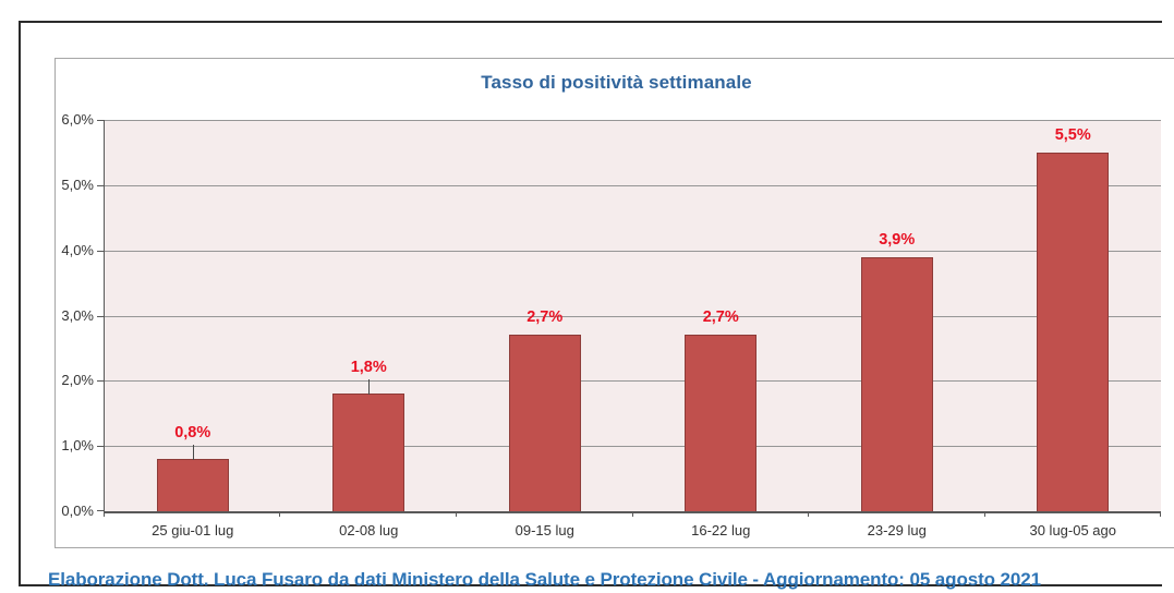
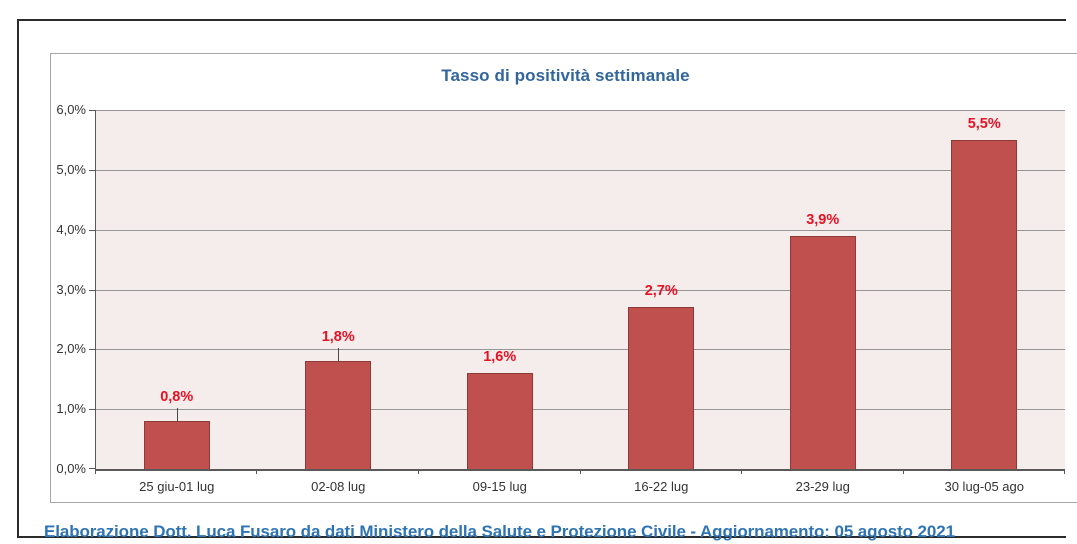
09-15 lug: 2,7% -> 1,6%
